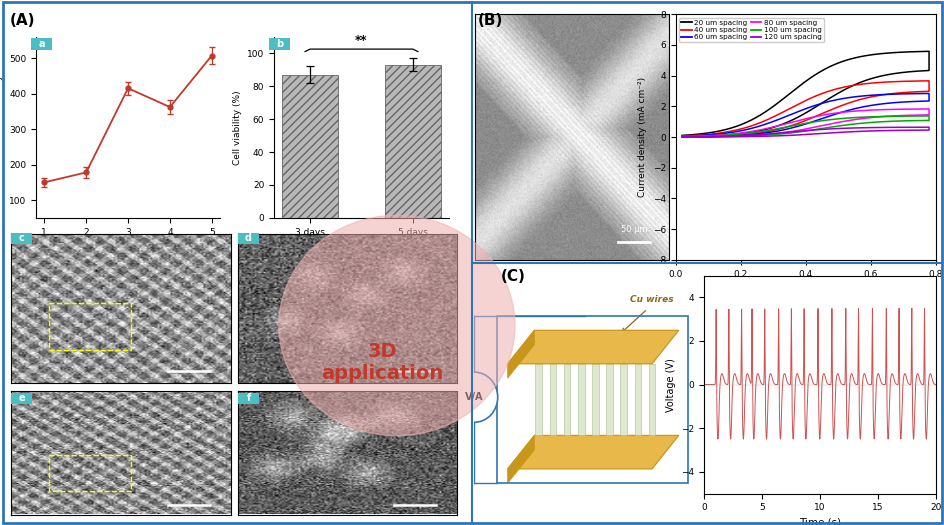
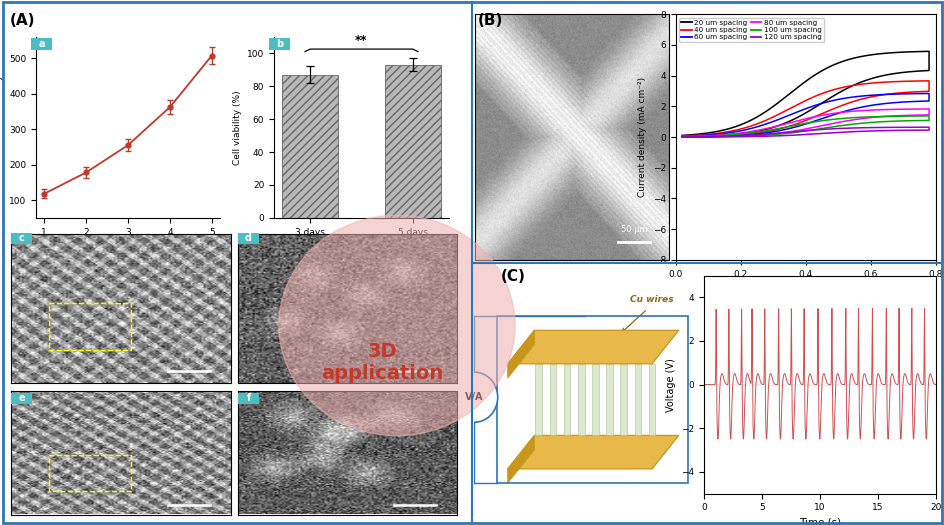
1: 150 -> 118
3: 415 -> 255
